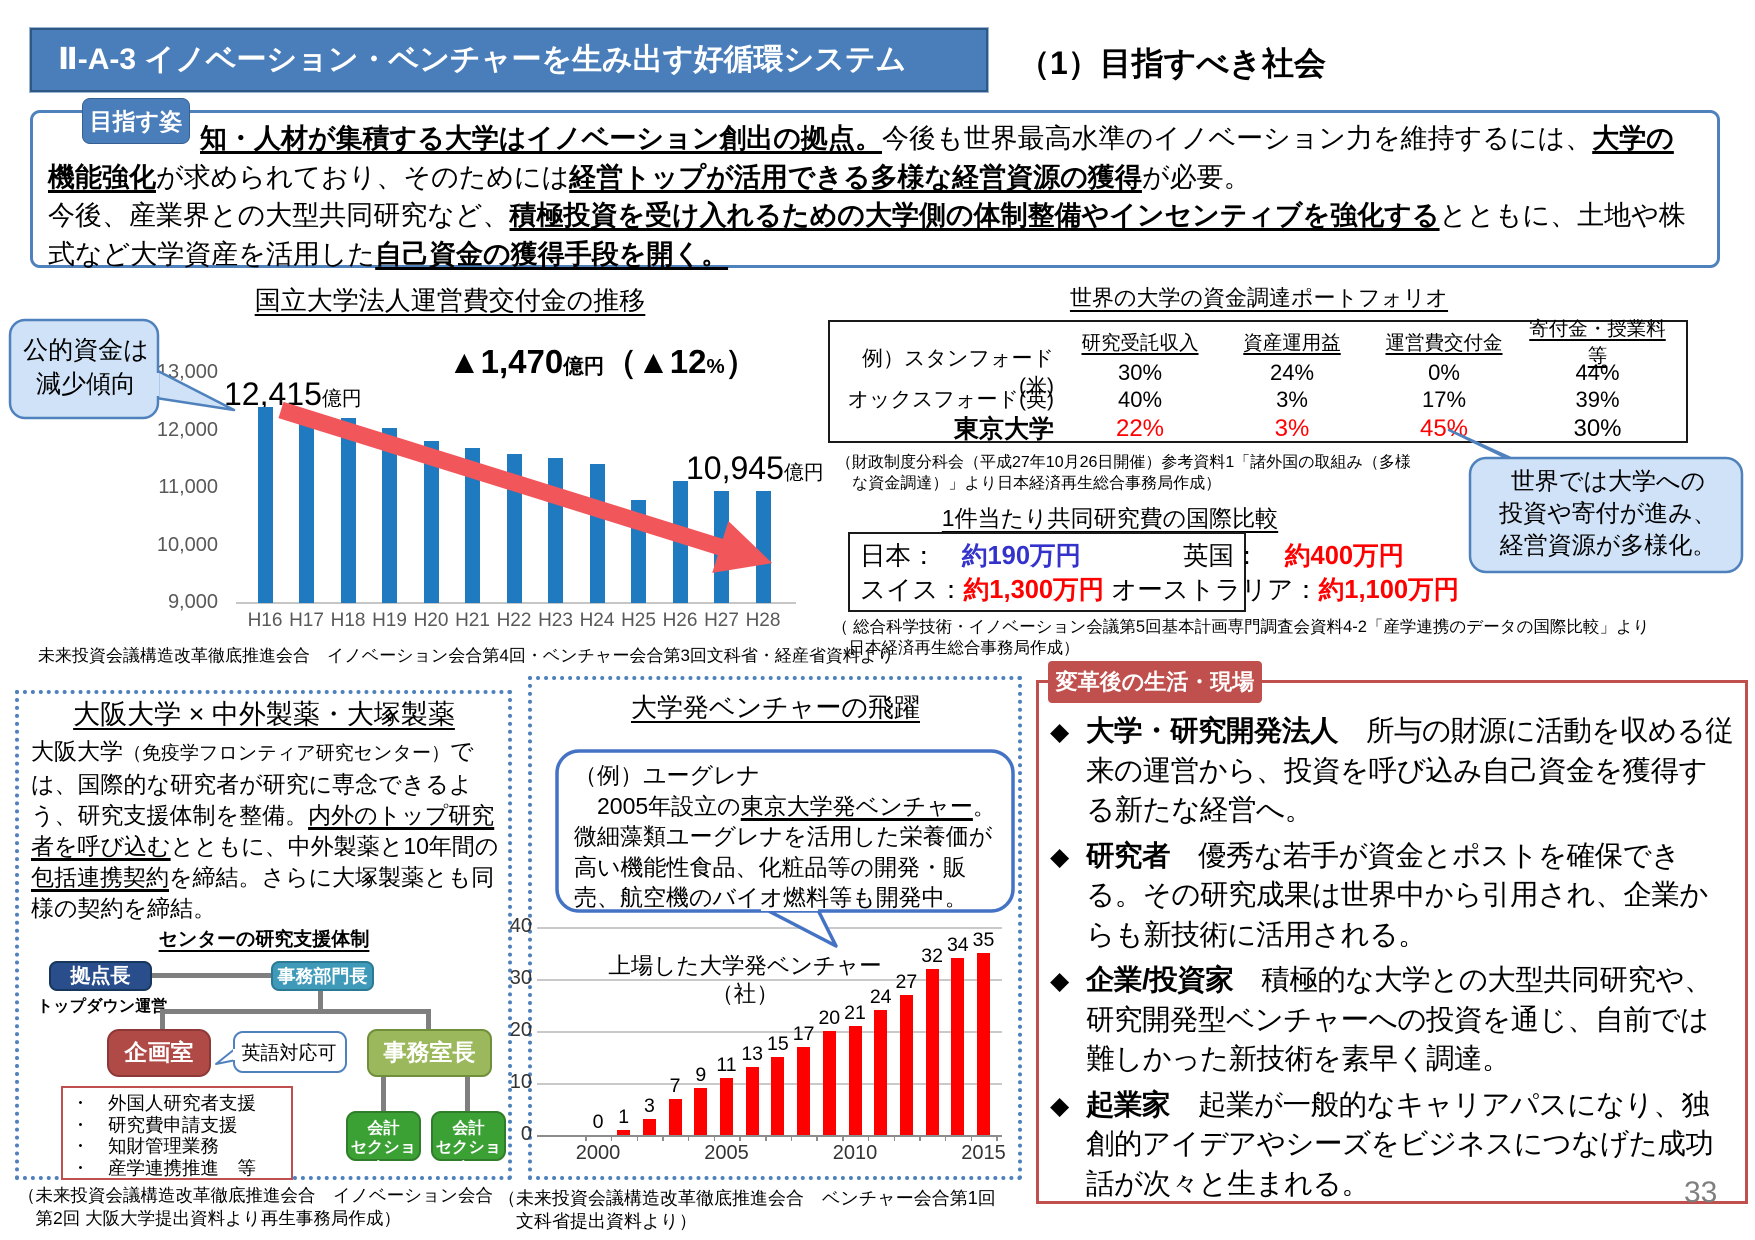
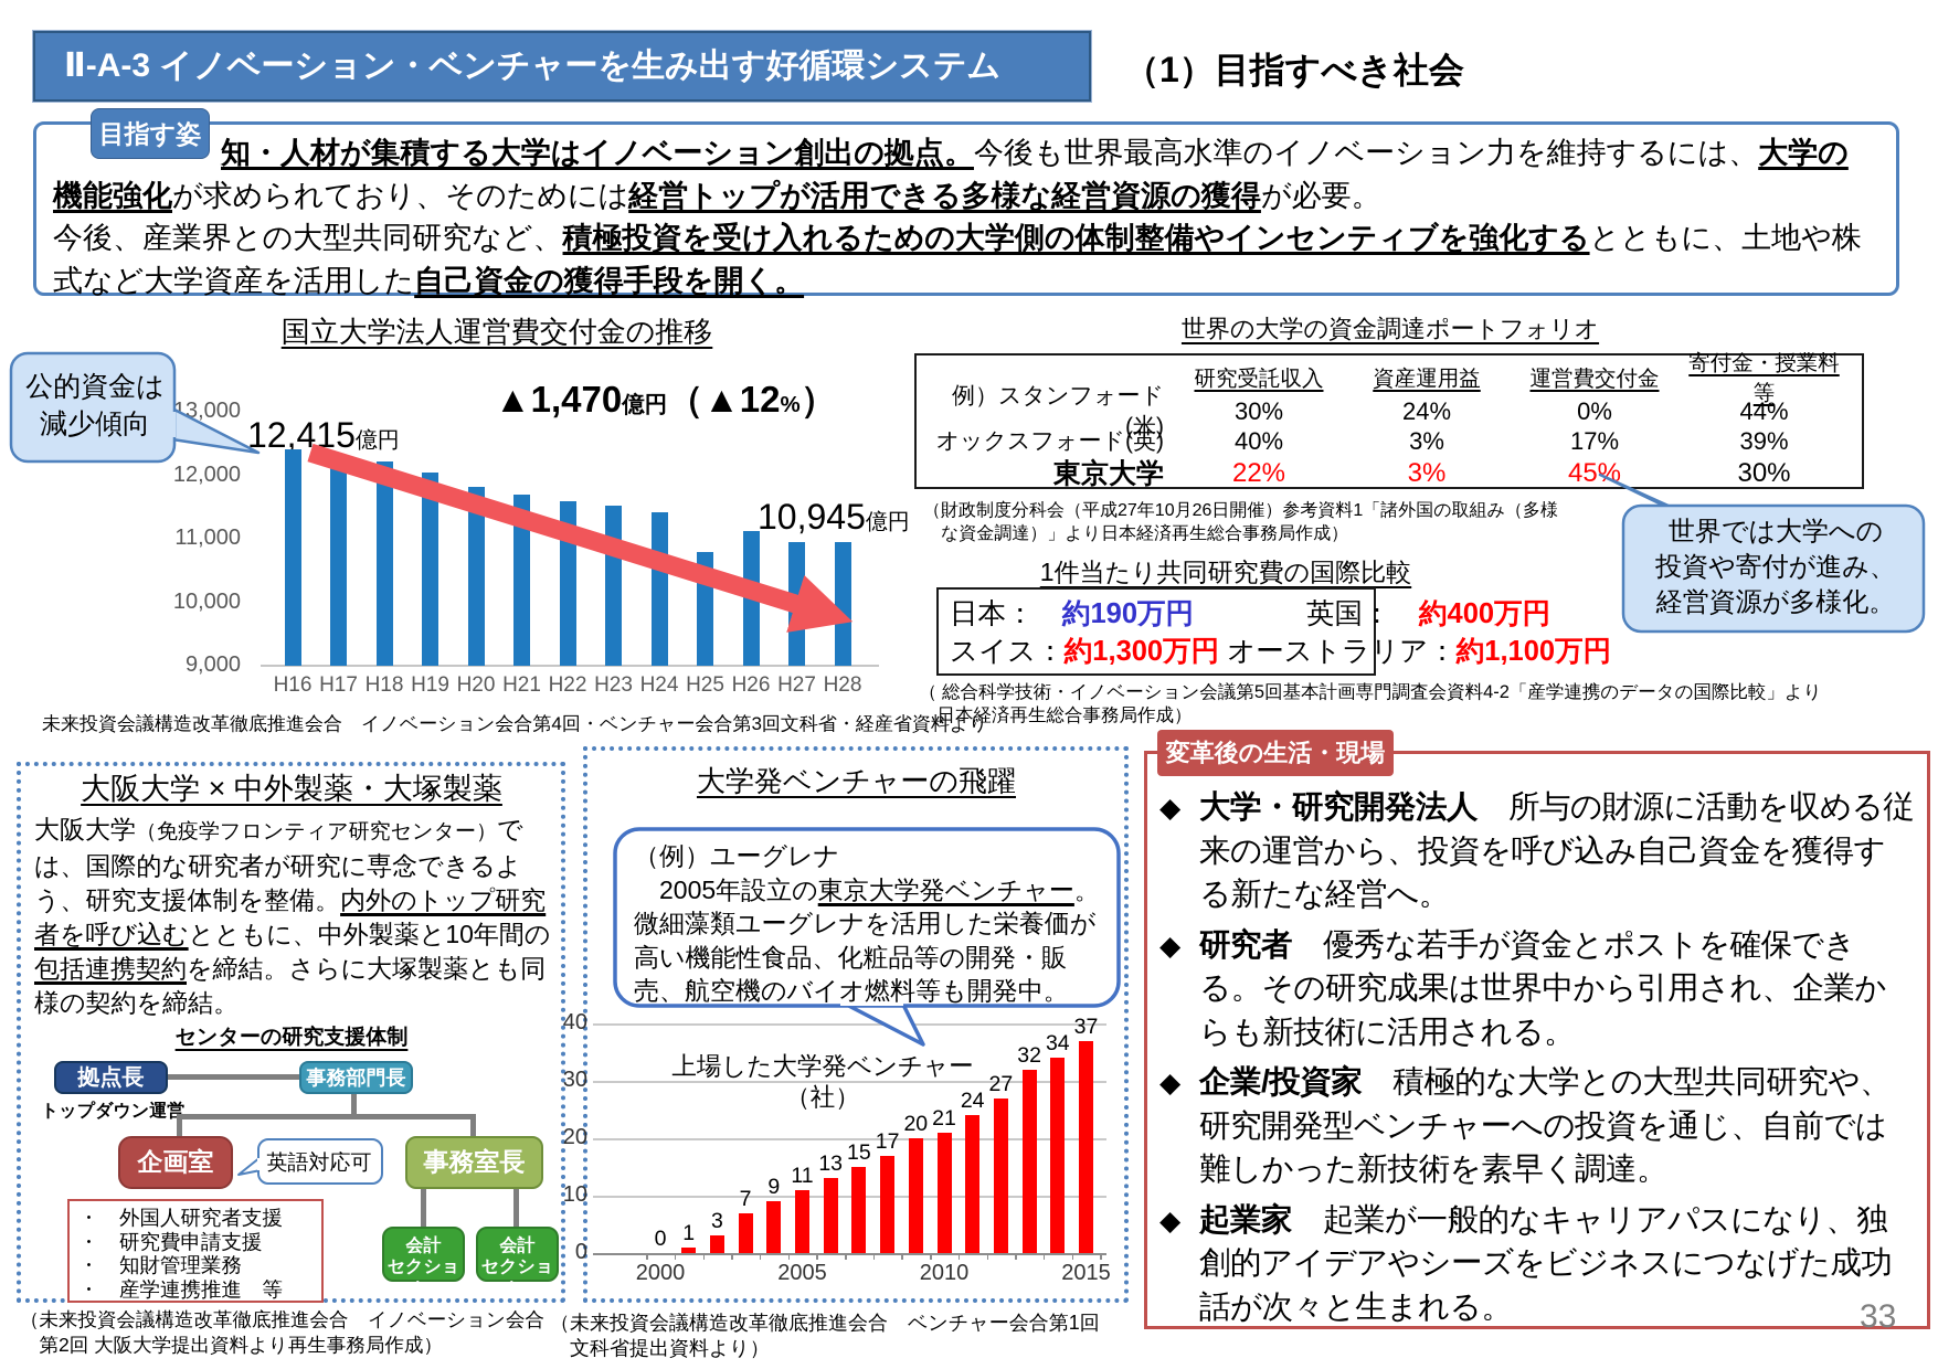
上場した大学発ベンチャー（社）/2015: 35 -> 37
